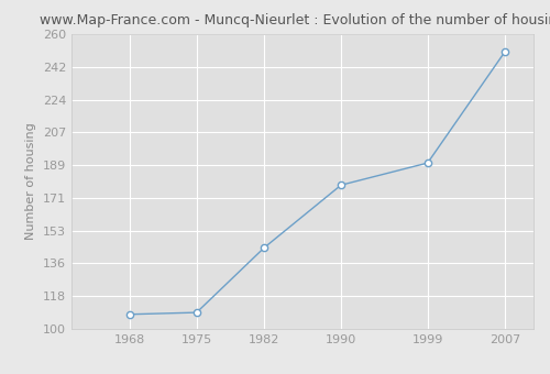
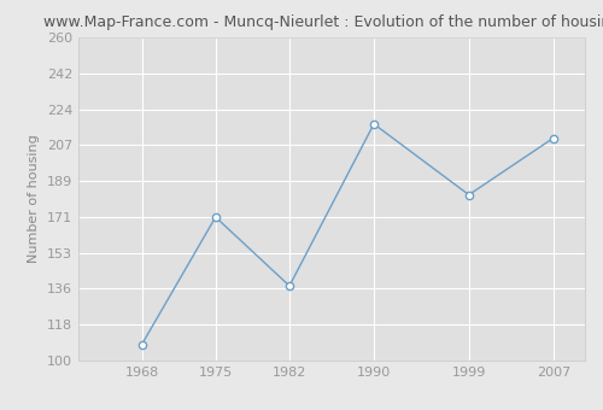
1975: 109 -> 171
1982: 144 -> 137
1990: 178 -> 217
1999: 190 -> 182
2007: 250 -> 210
